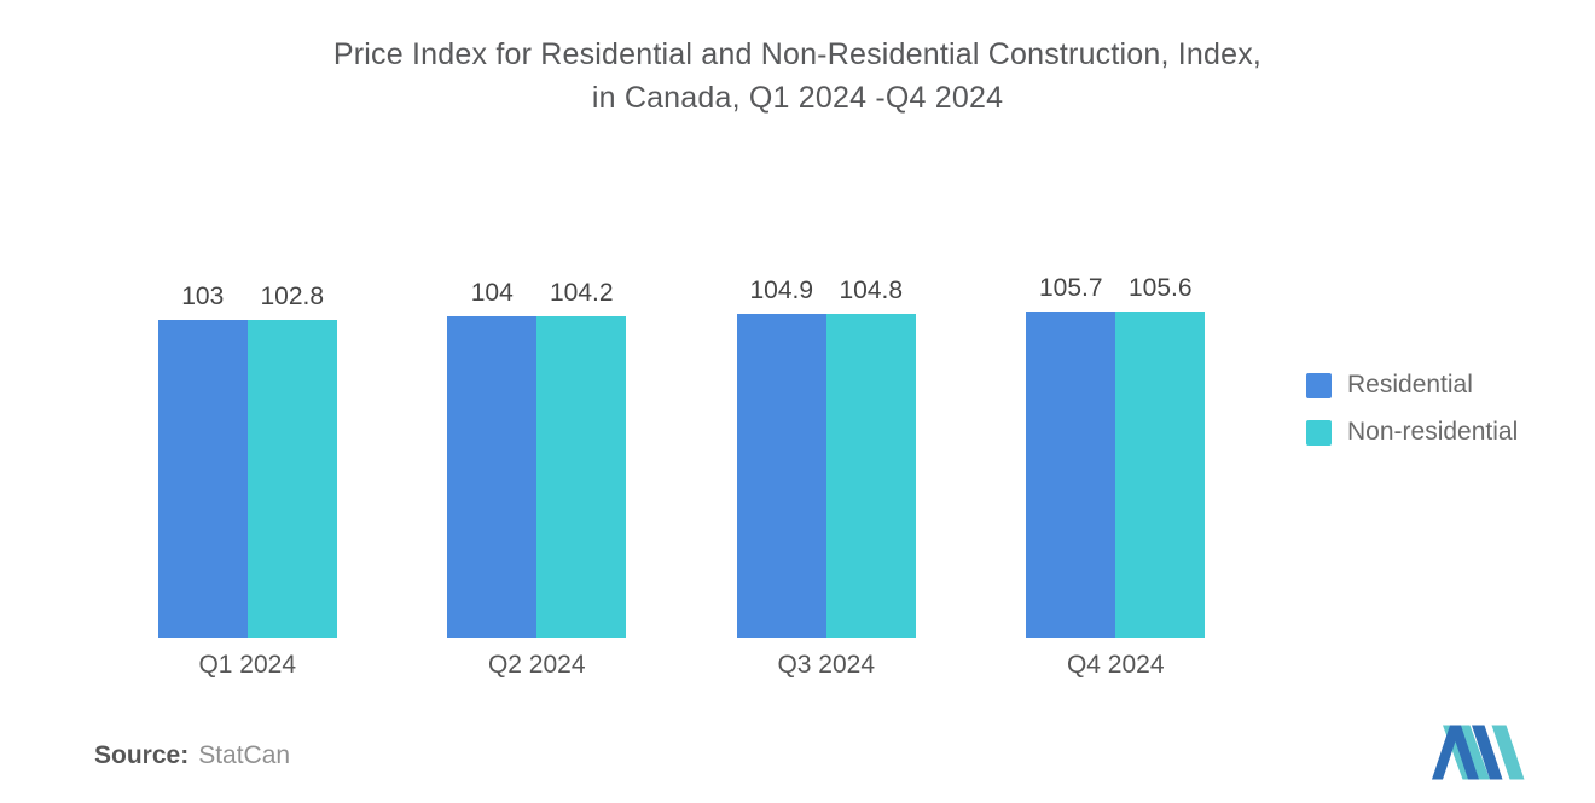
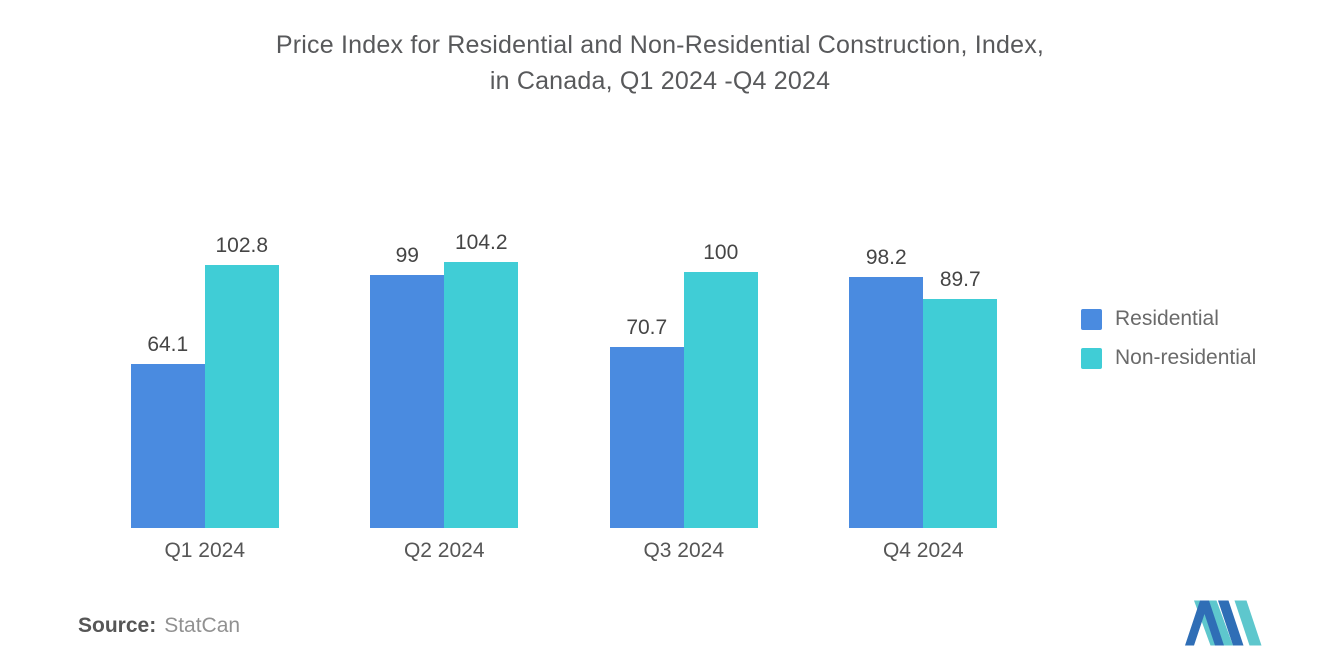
Residential/Q1 2024: 103 -> 64.1
Residential/Q2 2024: 104 -> 99
Residential/Q3 2024: 104.9 -> 70.7
Non-residential/Q3 2024: 104.8 -> 100
Residential/Q4 2024: 105.7 -> 98.2
Non-residential/Q4 2024: 105.6 -> 89.7
